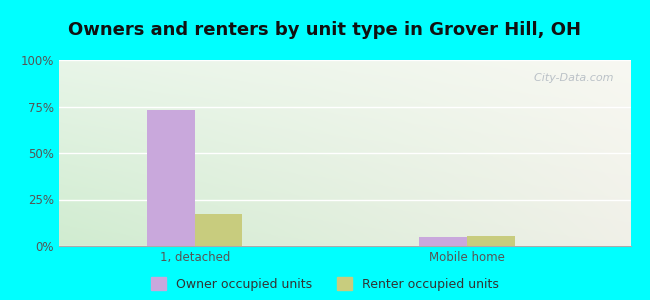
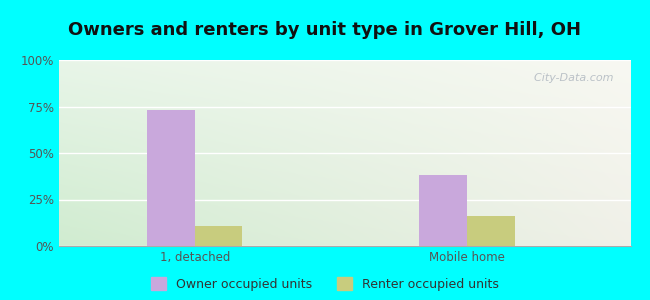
Renter occupied units/1, detached: 17% -> 11%
Owner occupied units/Mobile home: 5% -> 38%
Renter occupied units/Mobile home: 6% -> 16%
